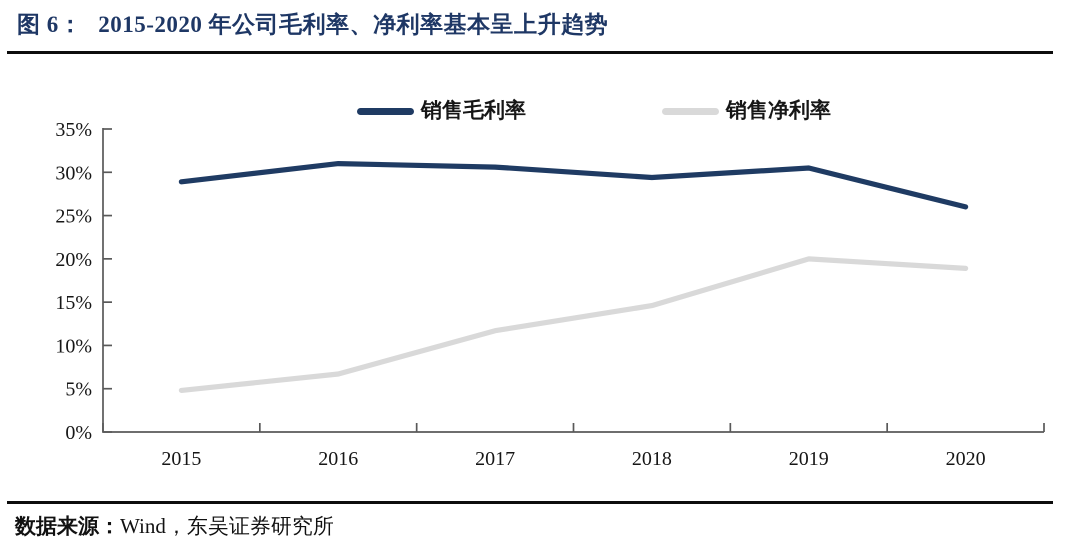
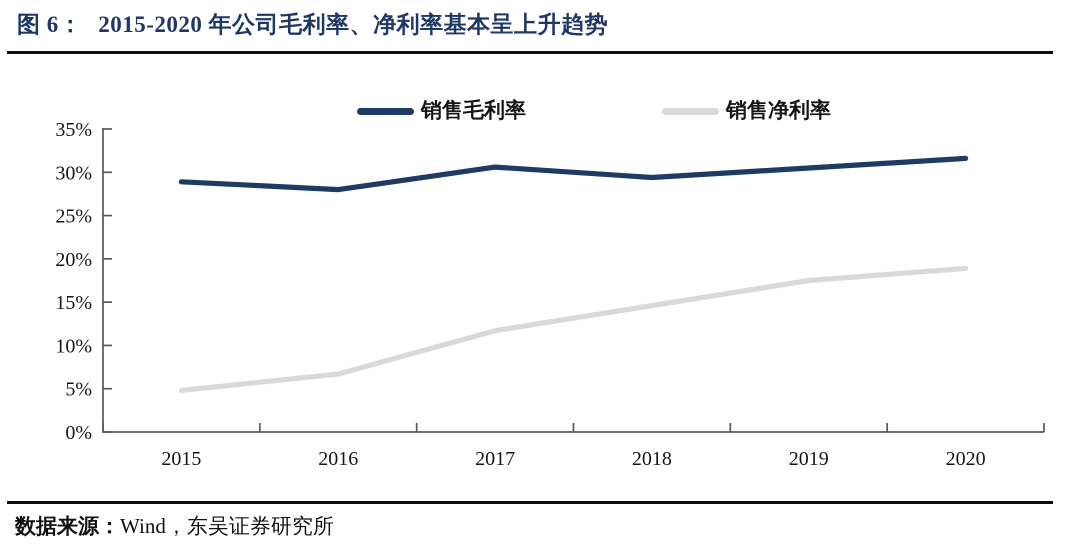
销售毛利率/2016: 31% -> 28%
销售净利率/2019: 20% -> 18%
销售毛利率/2020: 26% -> 32%
